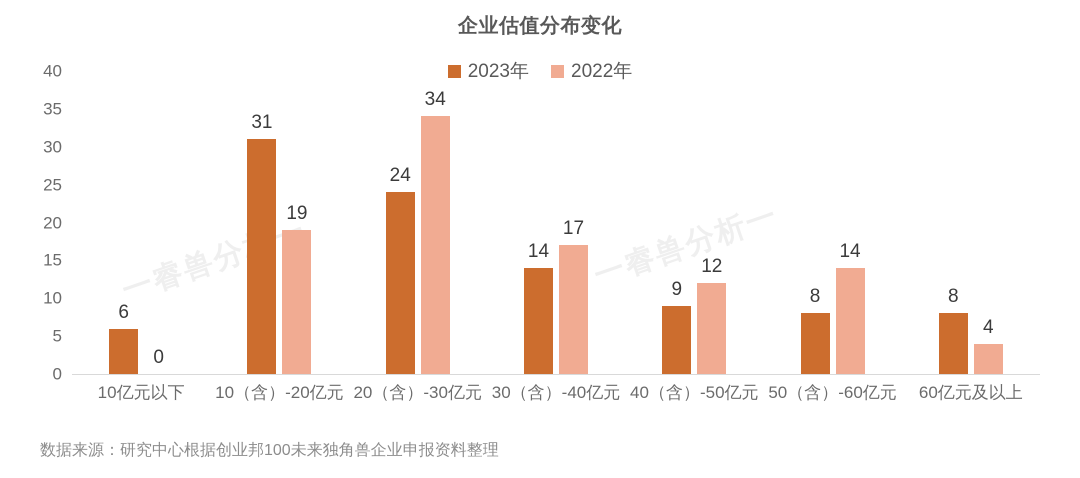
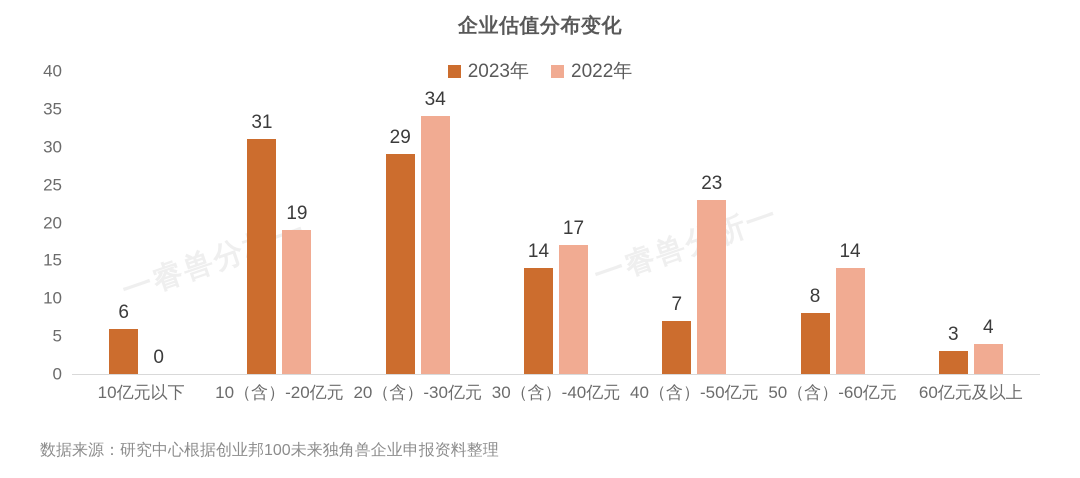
2023年/20（含）-30亿元: 24 -> 29
2023年/40（含）-50亿元: 9 -> 7
2022年/40（含）-50亿元: 12 -> 23
2023年/60亿元及以上: 8 -> 3
